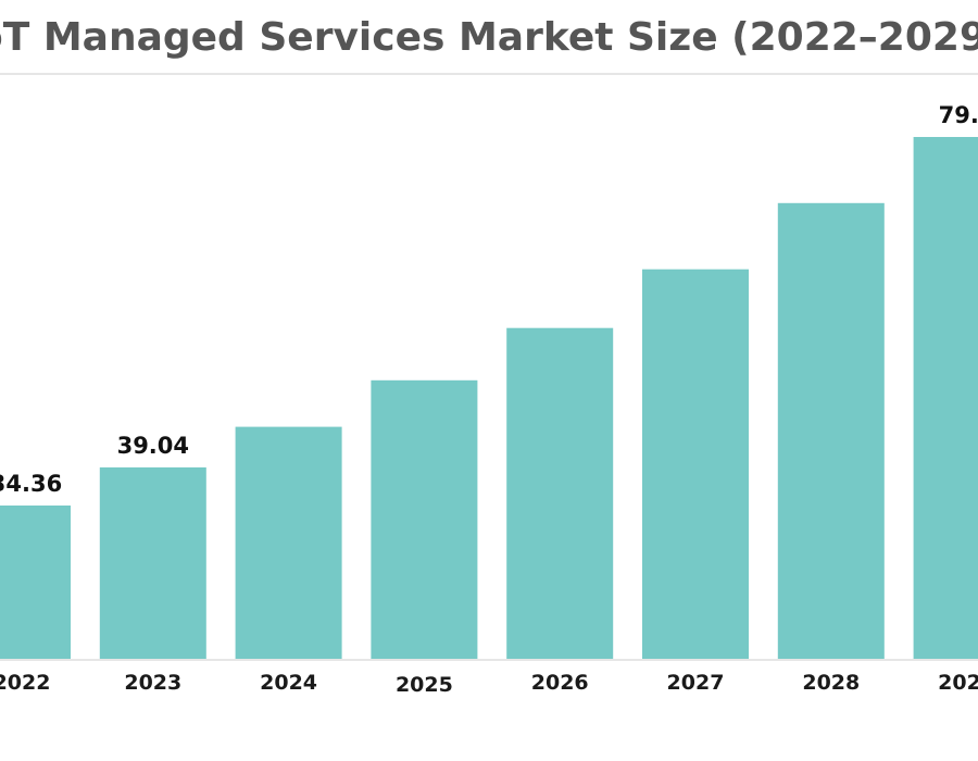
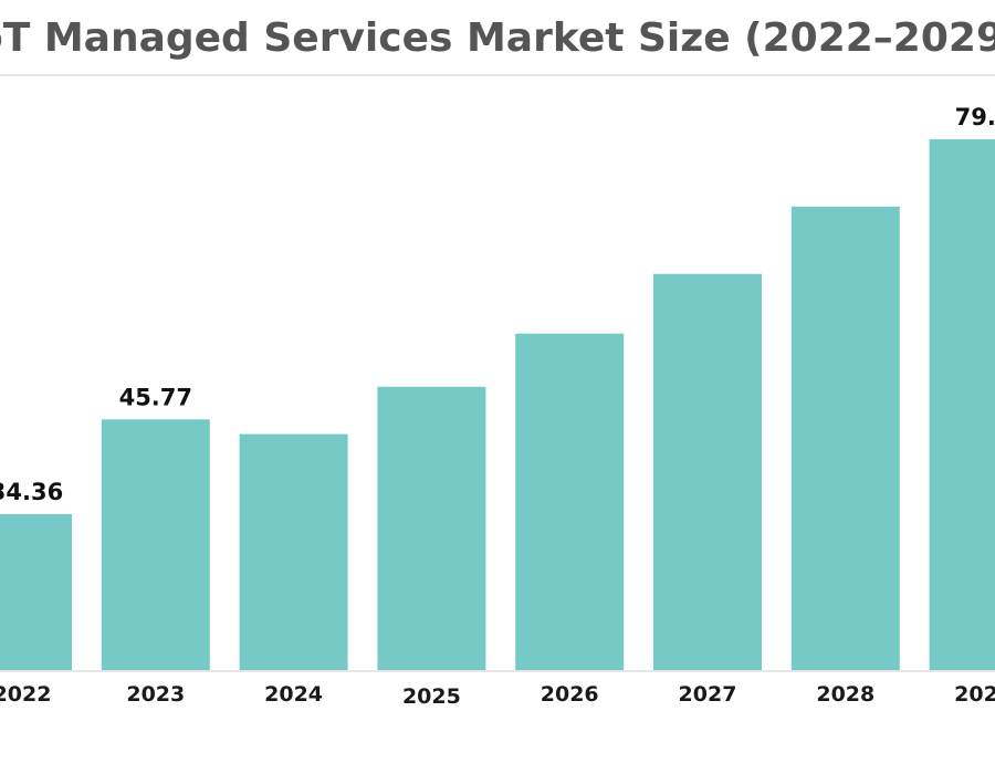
2023: 39.04 -> 45.77
